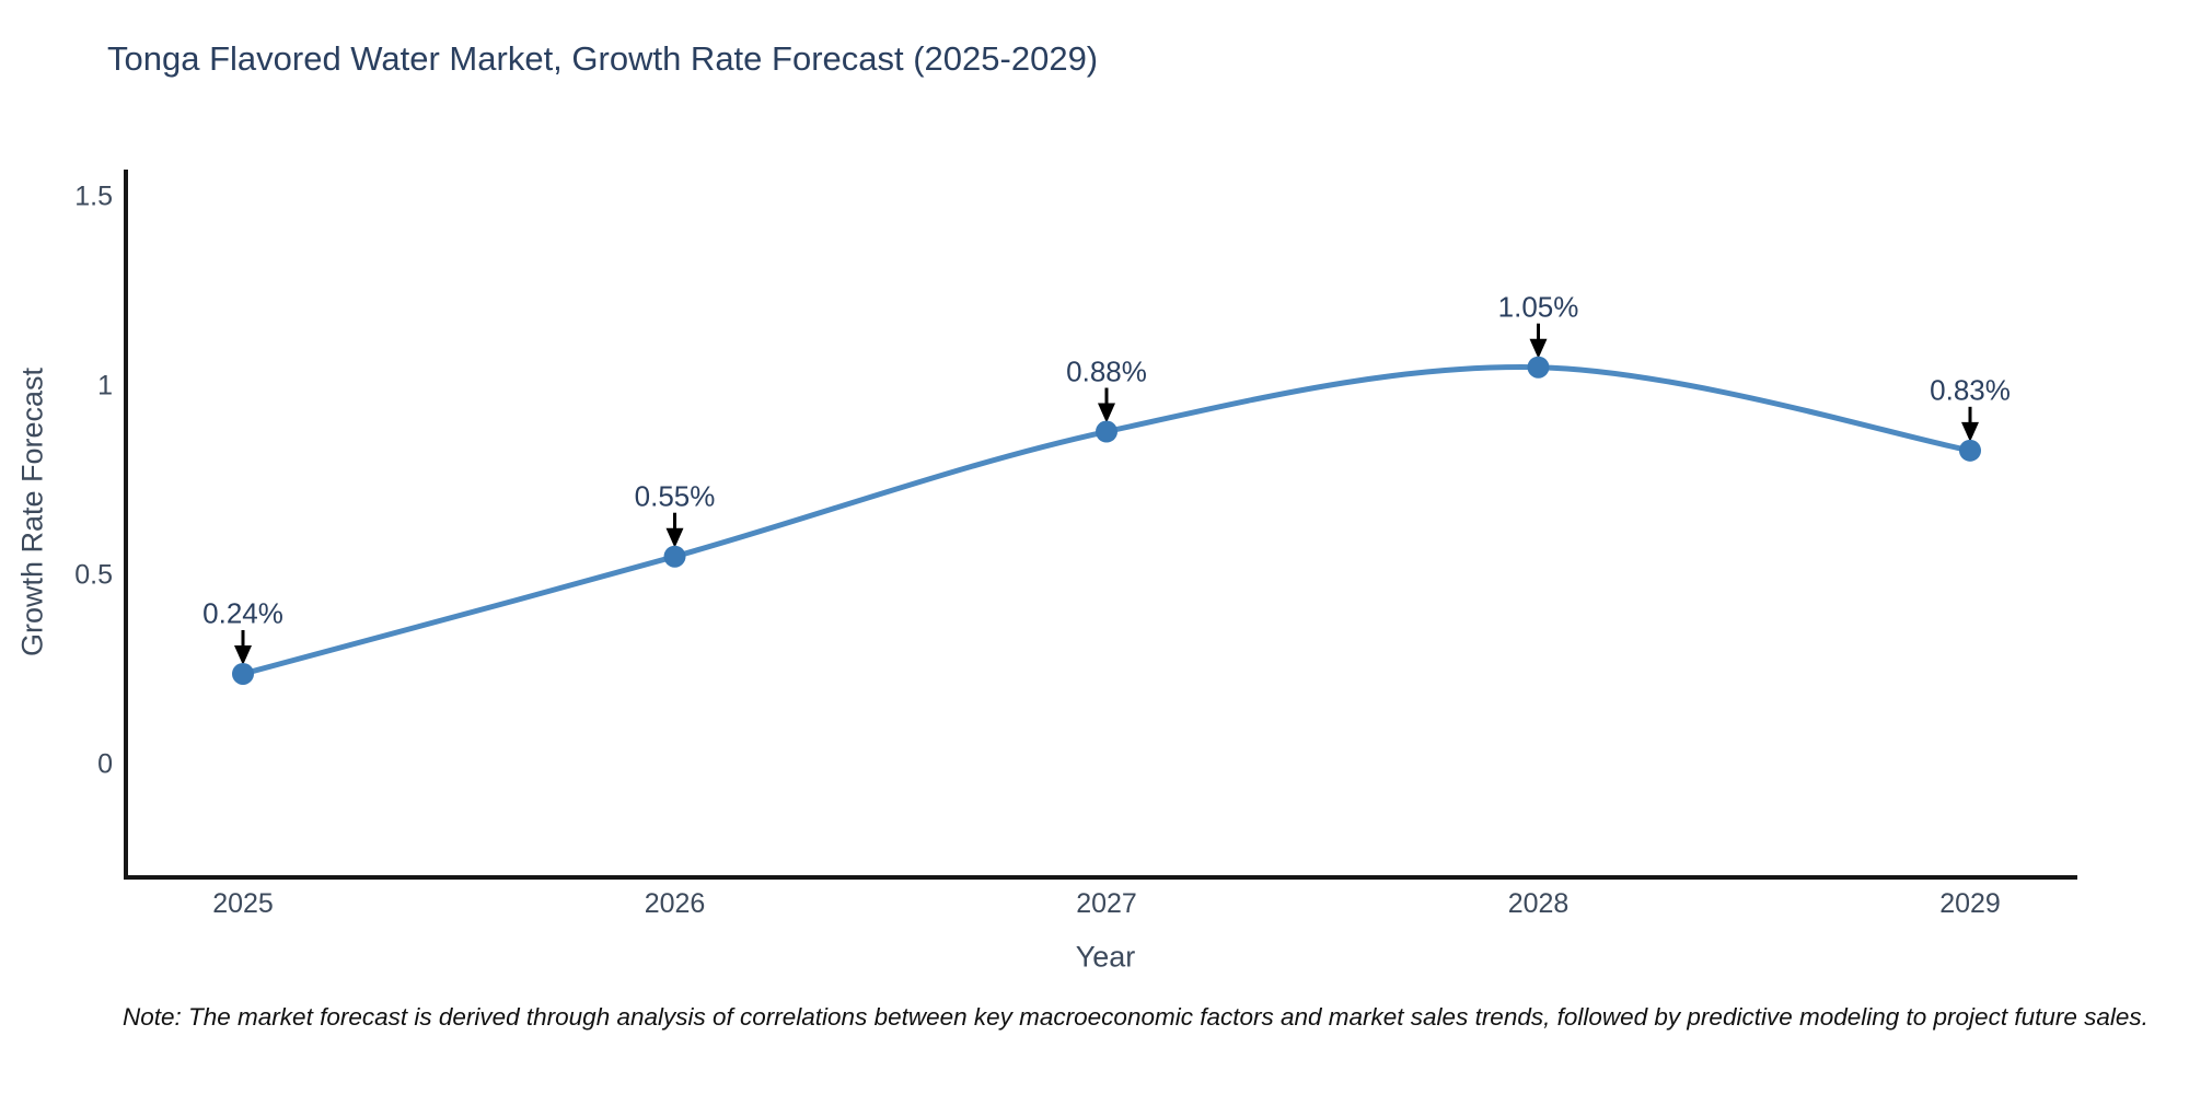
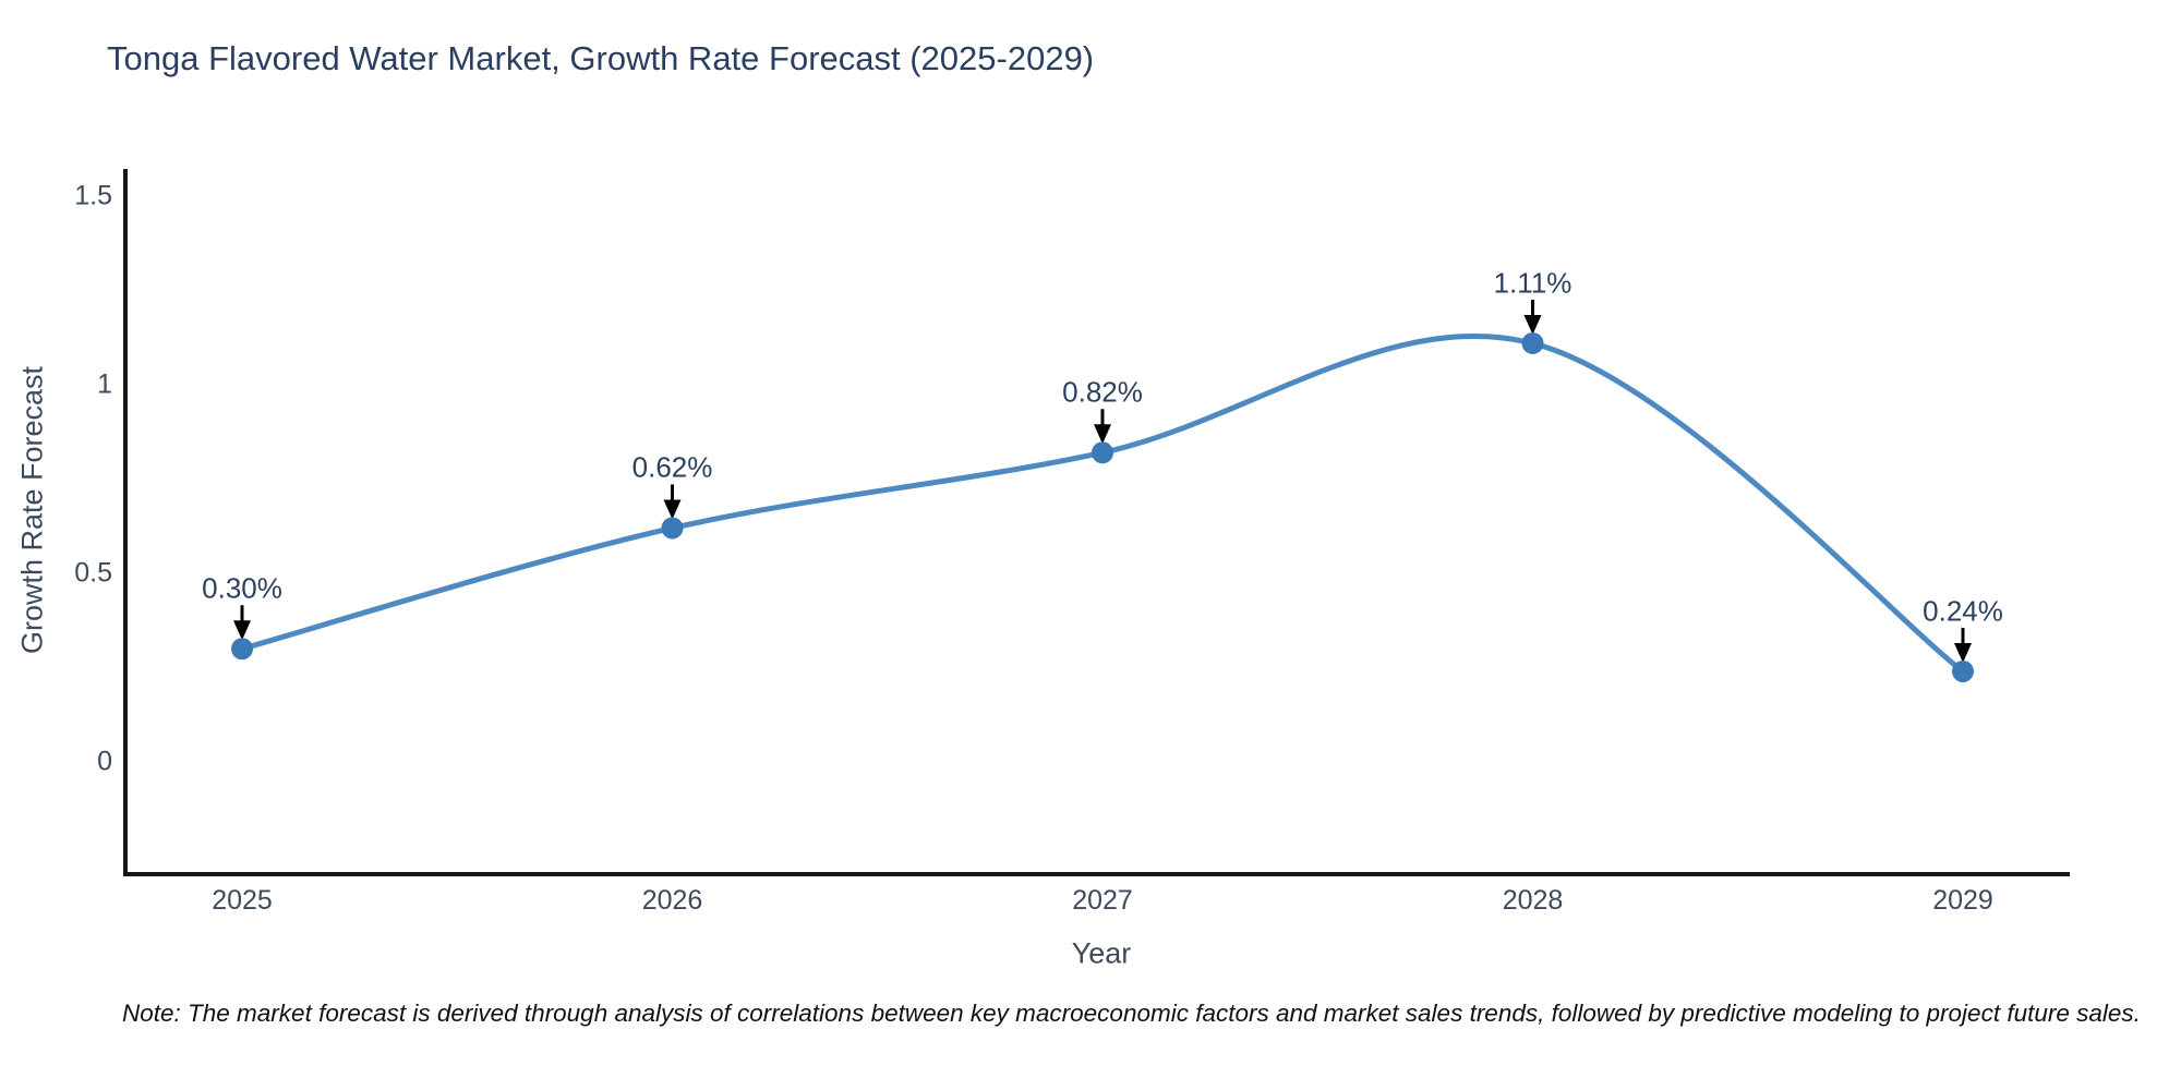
2025: 0.24% -> 0.30%
2026: 0.55% -> 0.62%
2027: 0.88% -> 0.82%
2028: 1.05% -> 1.11%
2029: 0.83% -> 0.24%
